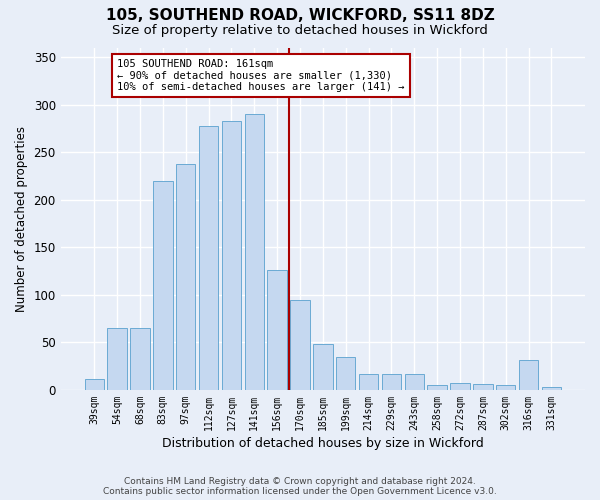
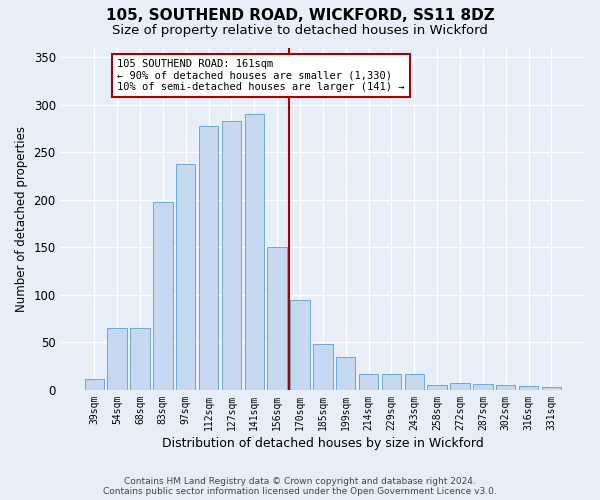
83sqm: 220 -> 198
156sqm: 126 -> 150
316sqm: 32 -> 4
